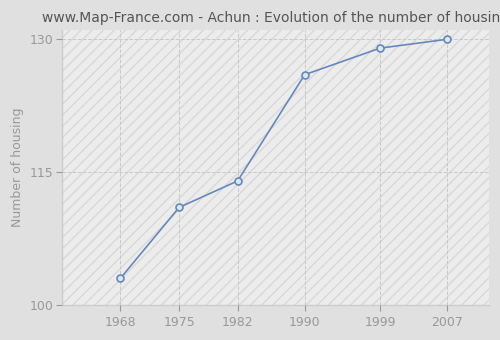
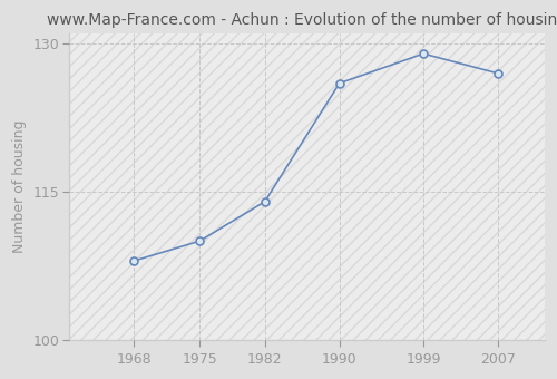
1968: 103 -> 108
1975: 111 -> 110
2007: 130 -> 127
